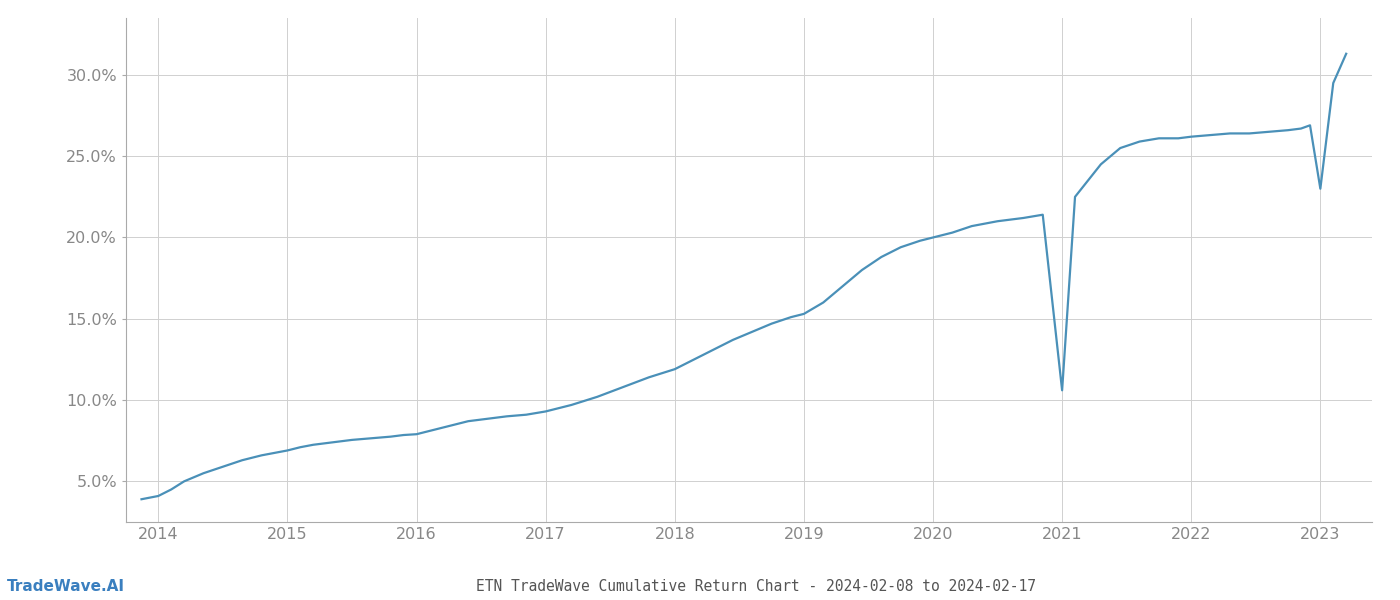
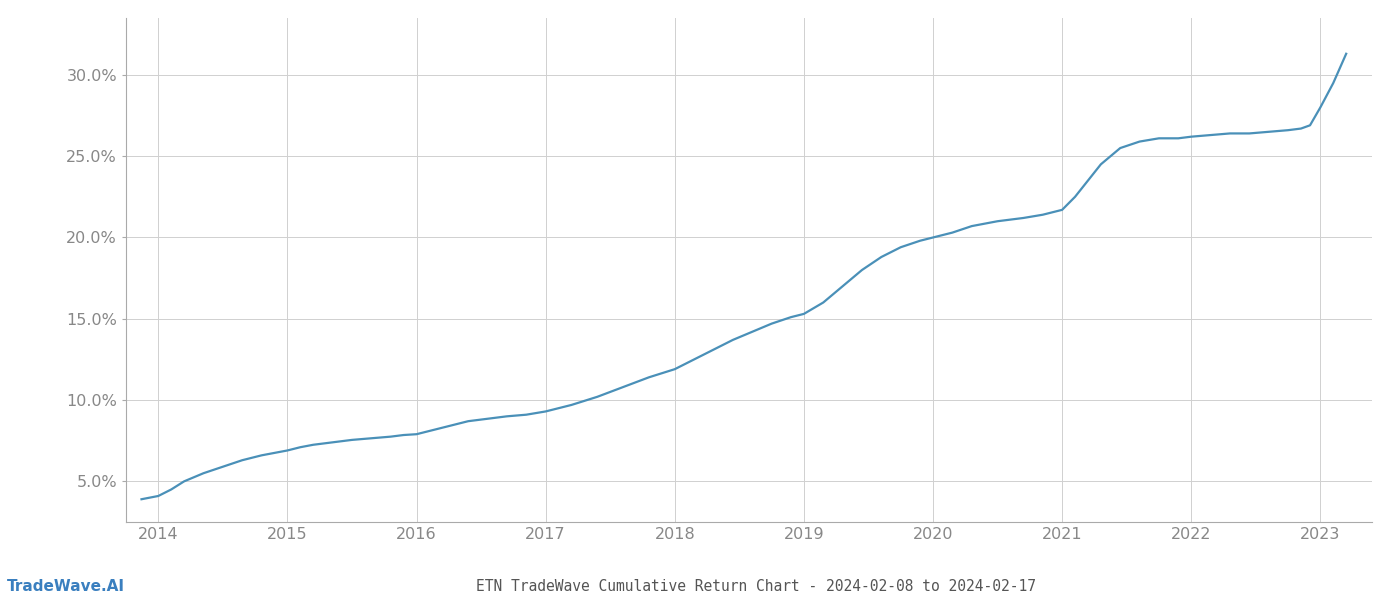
2021: 10.6% -> 21.7%
2023: 23.0% -> 28.0%
